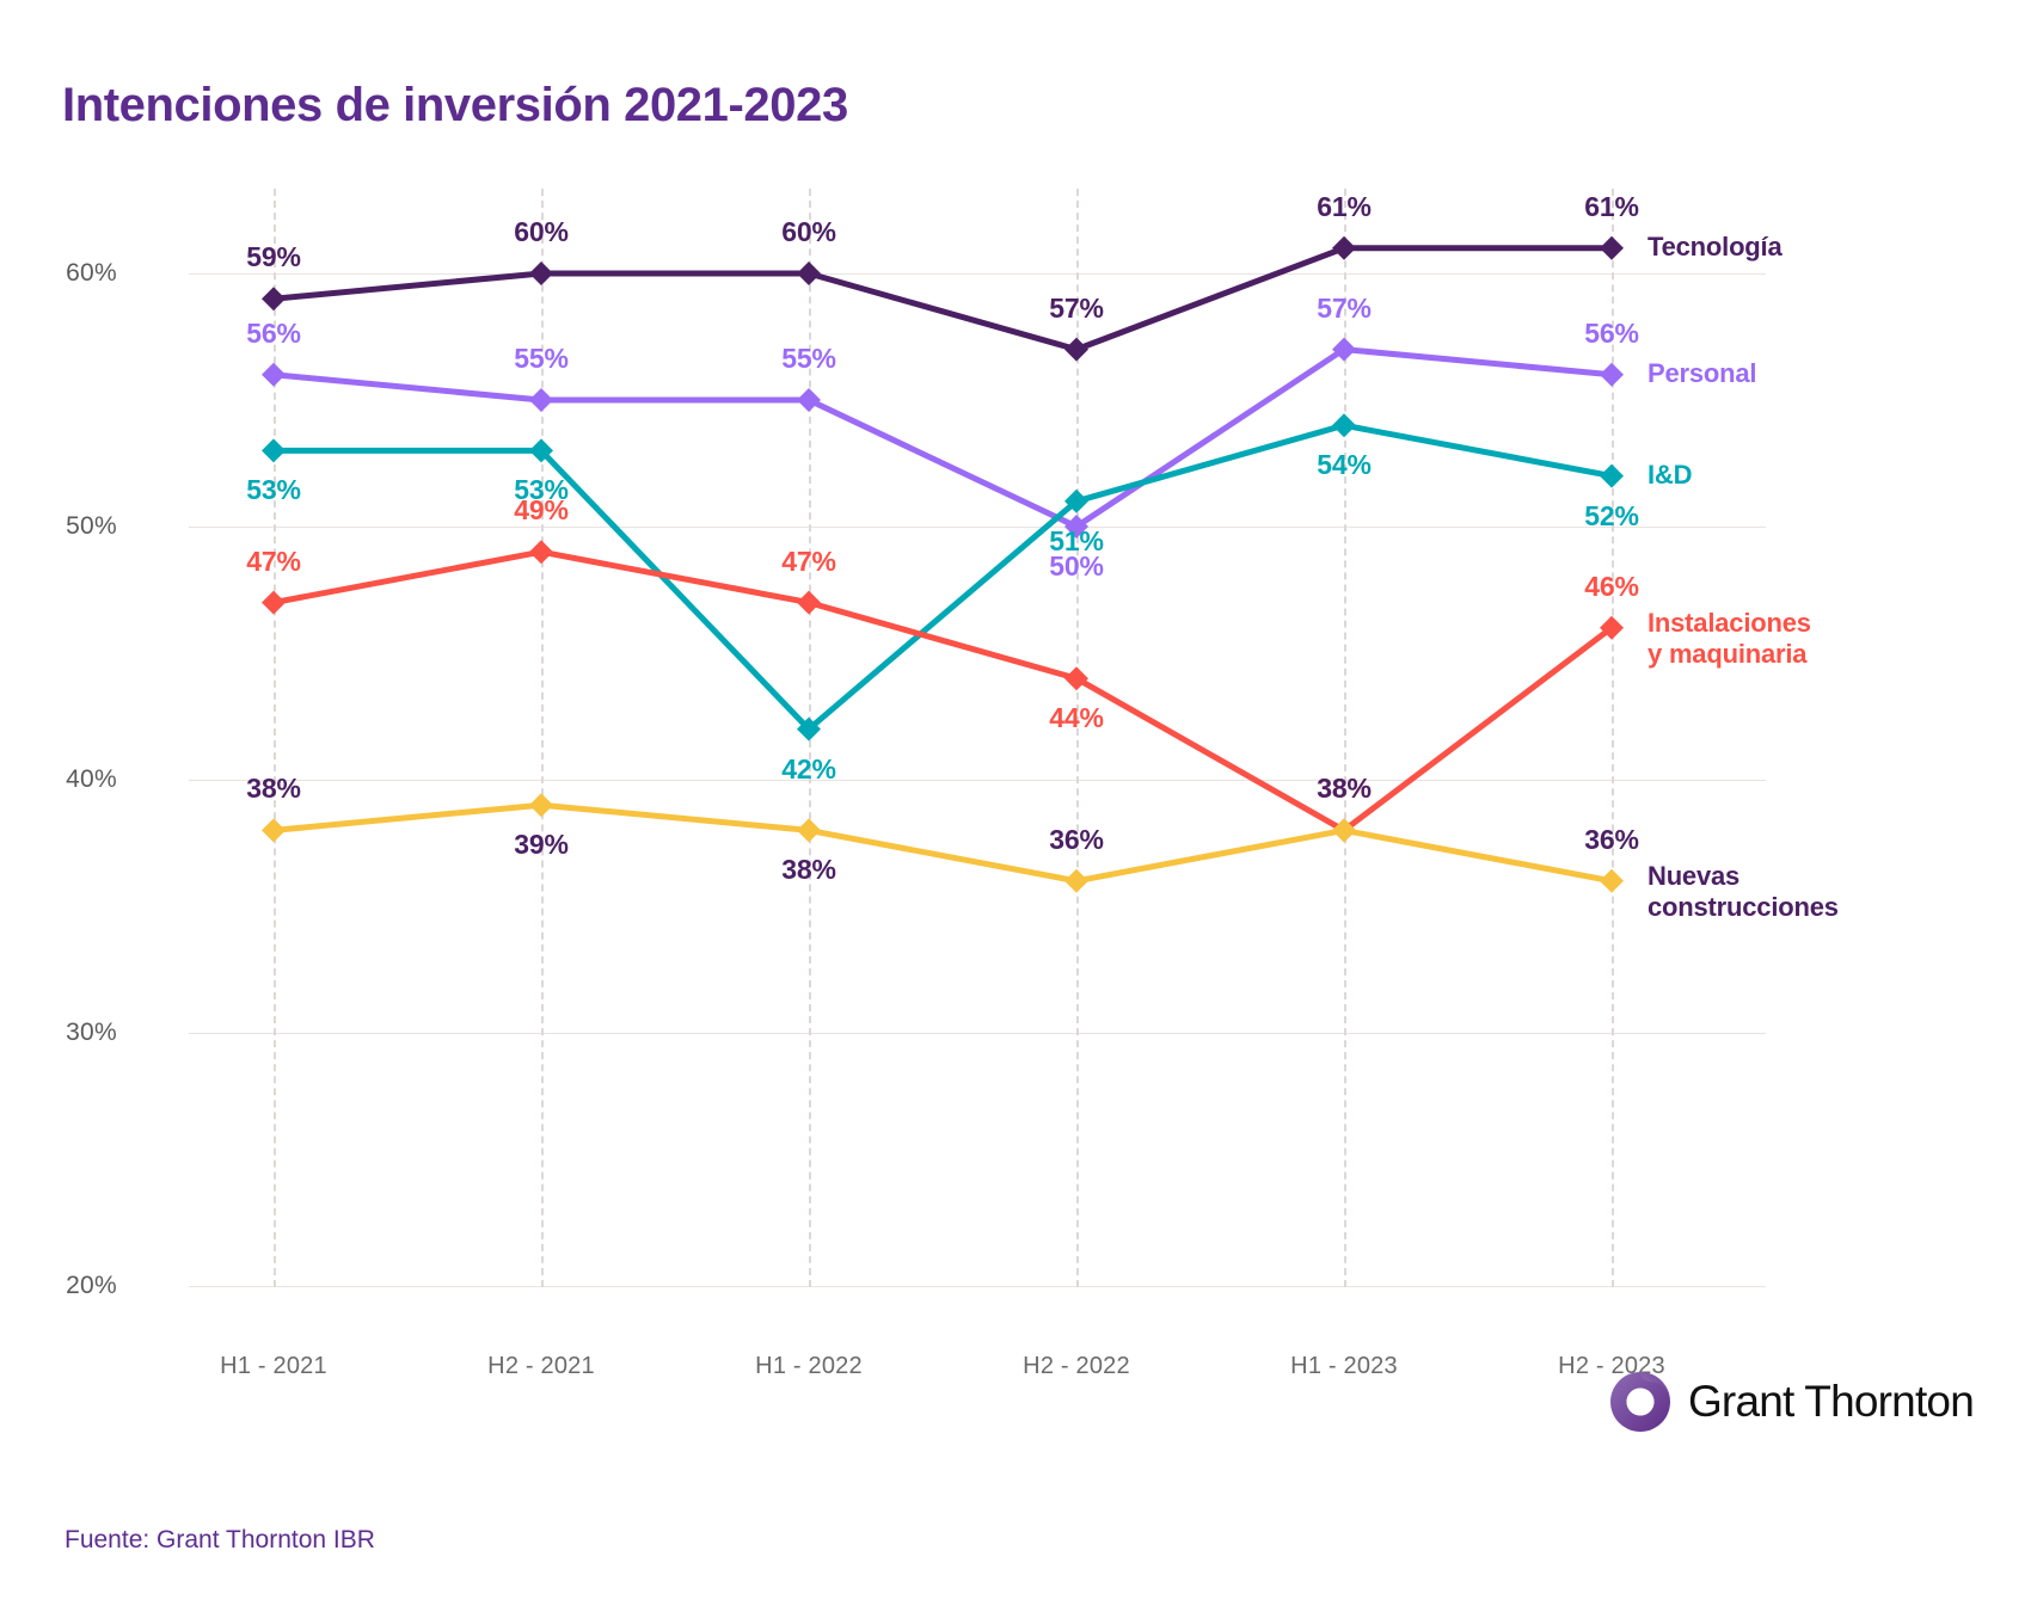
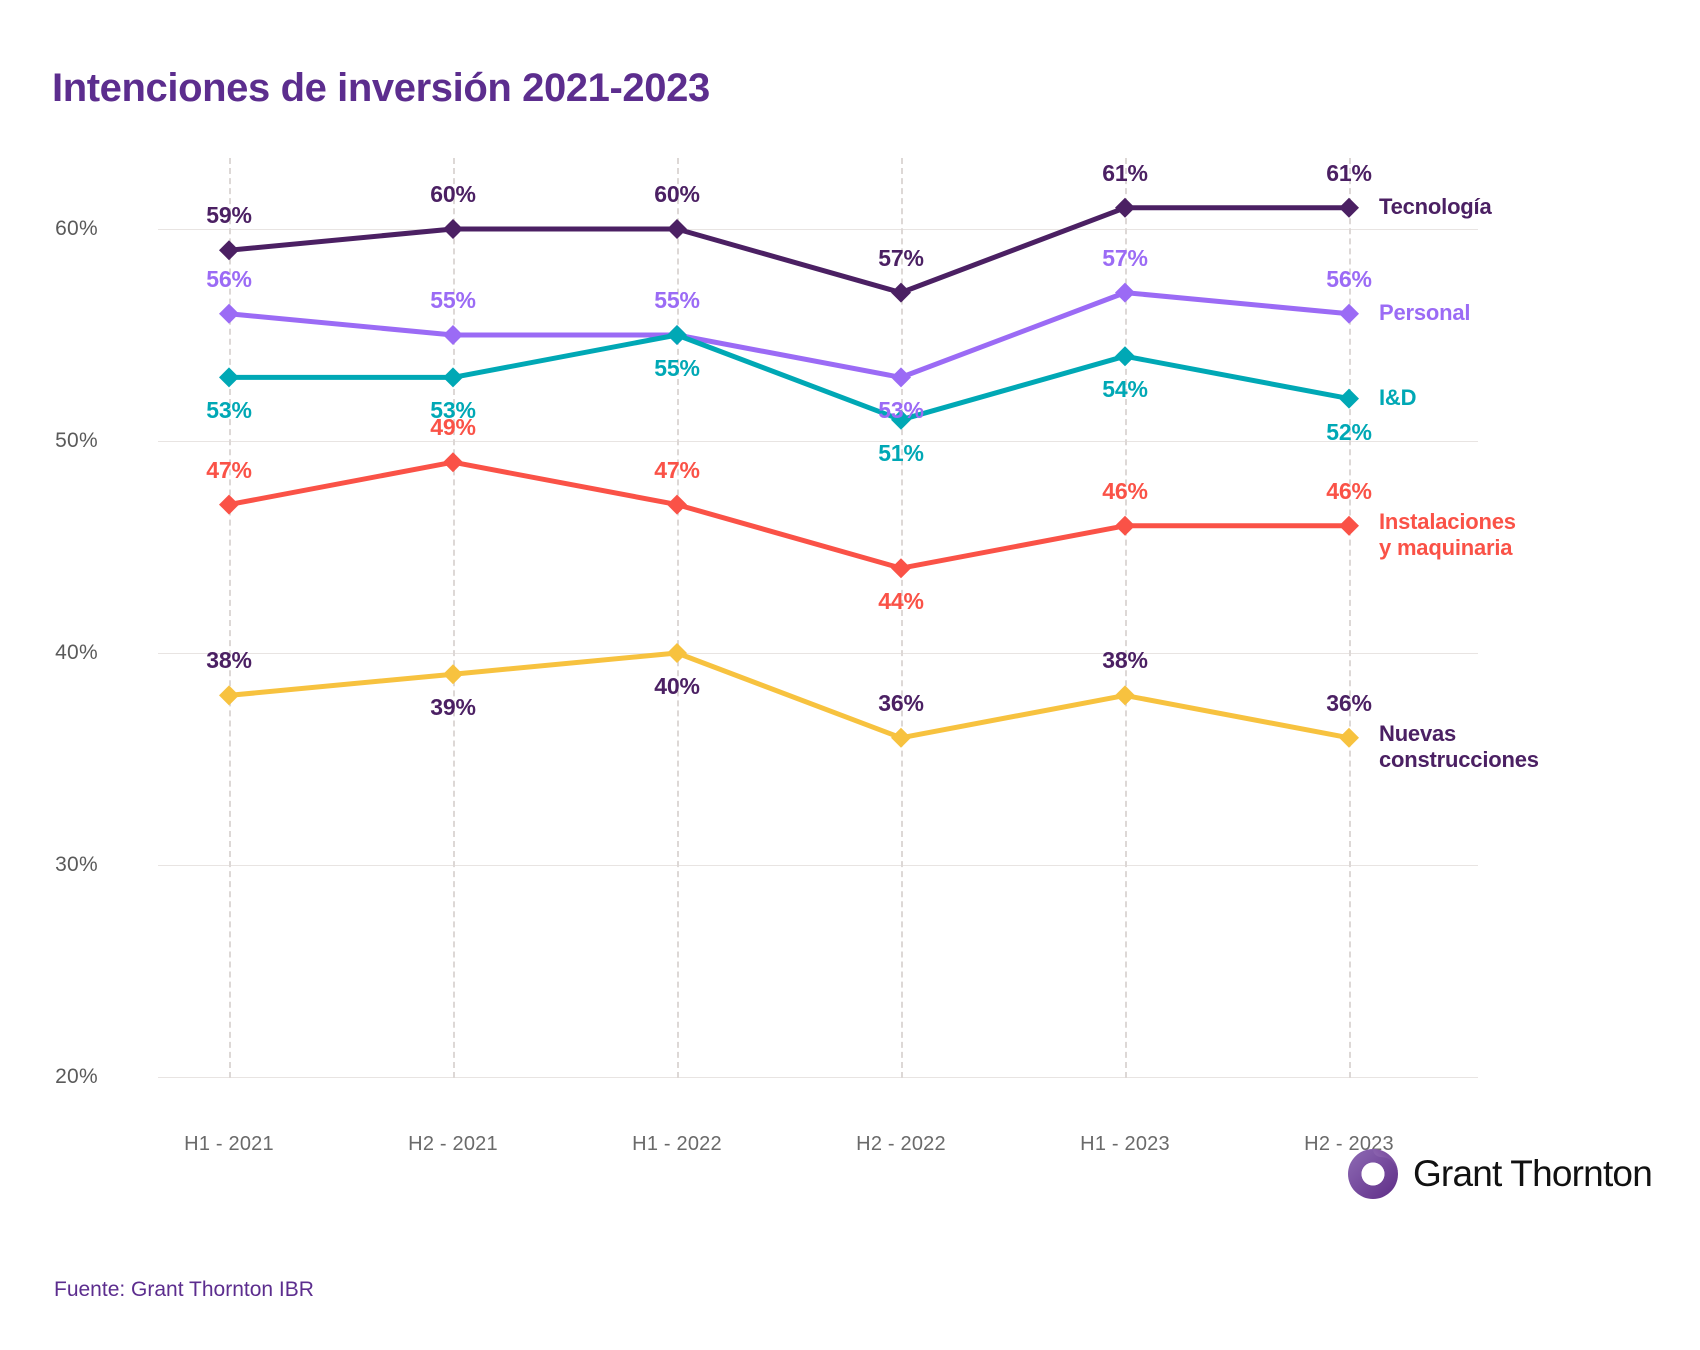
I&D/H1 - 2022: 42% -> 55%
Nuevas construcciones/H1 - 2022: 38% -> 40%
Personal/H2 - 2022: 50% -> 53%
Instalaciones y maquinaria/H1 - 2023: 38% -> 46%
